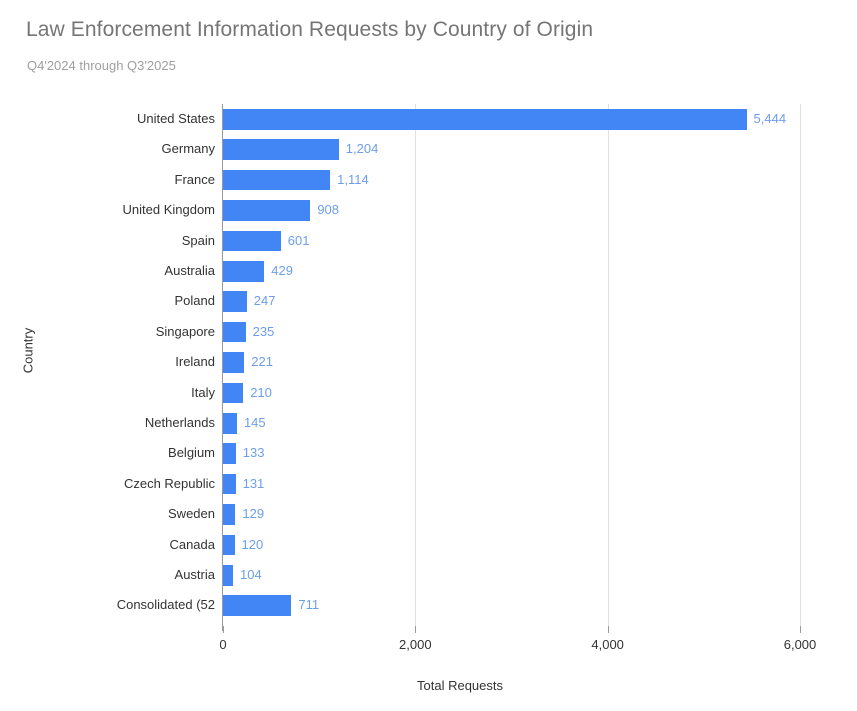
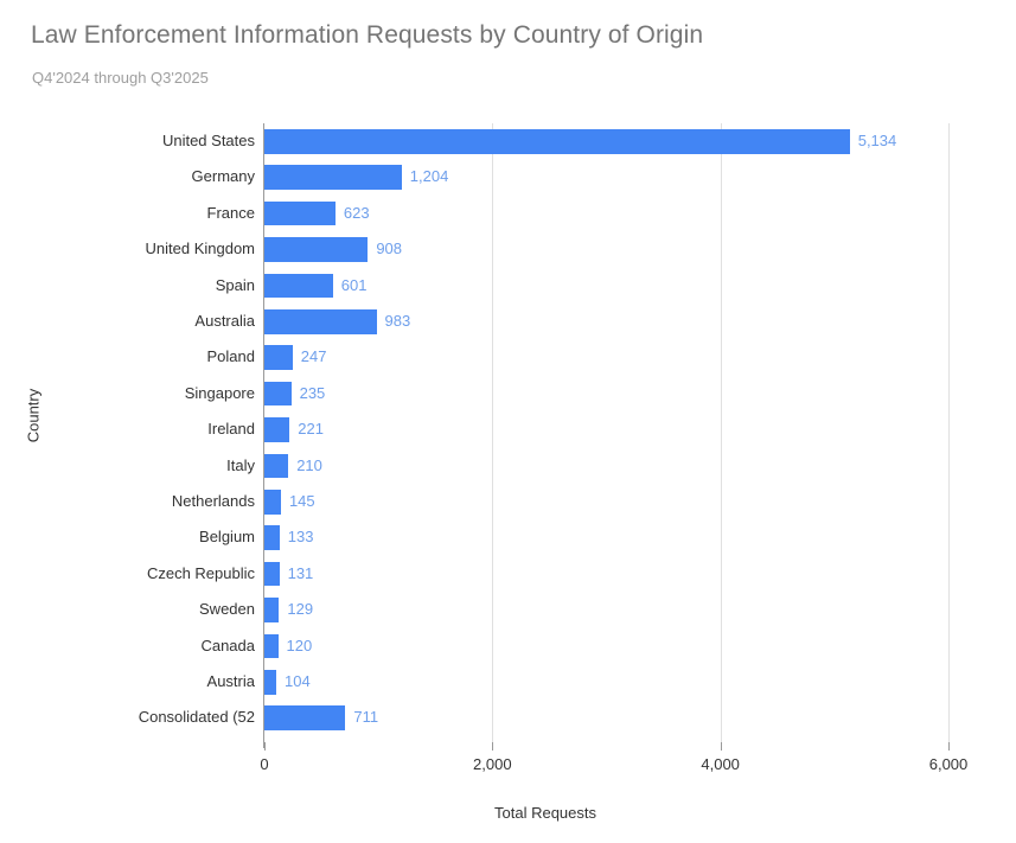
United States: 5,444 -> 5,134
France: 1,114 -> 623
Australia: 429 -> 983
